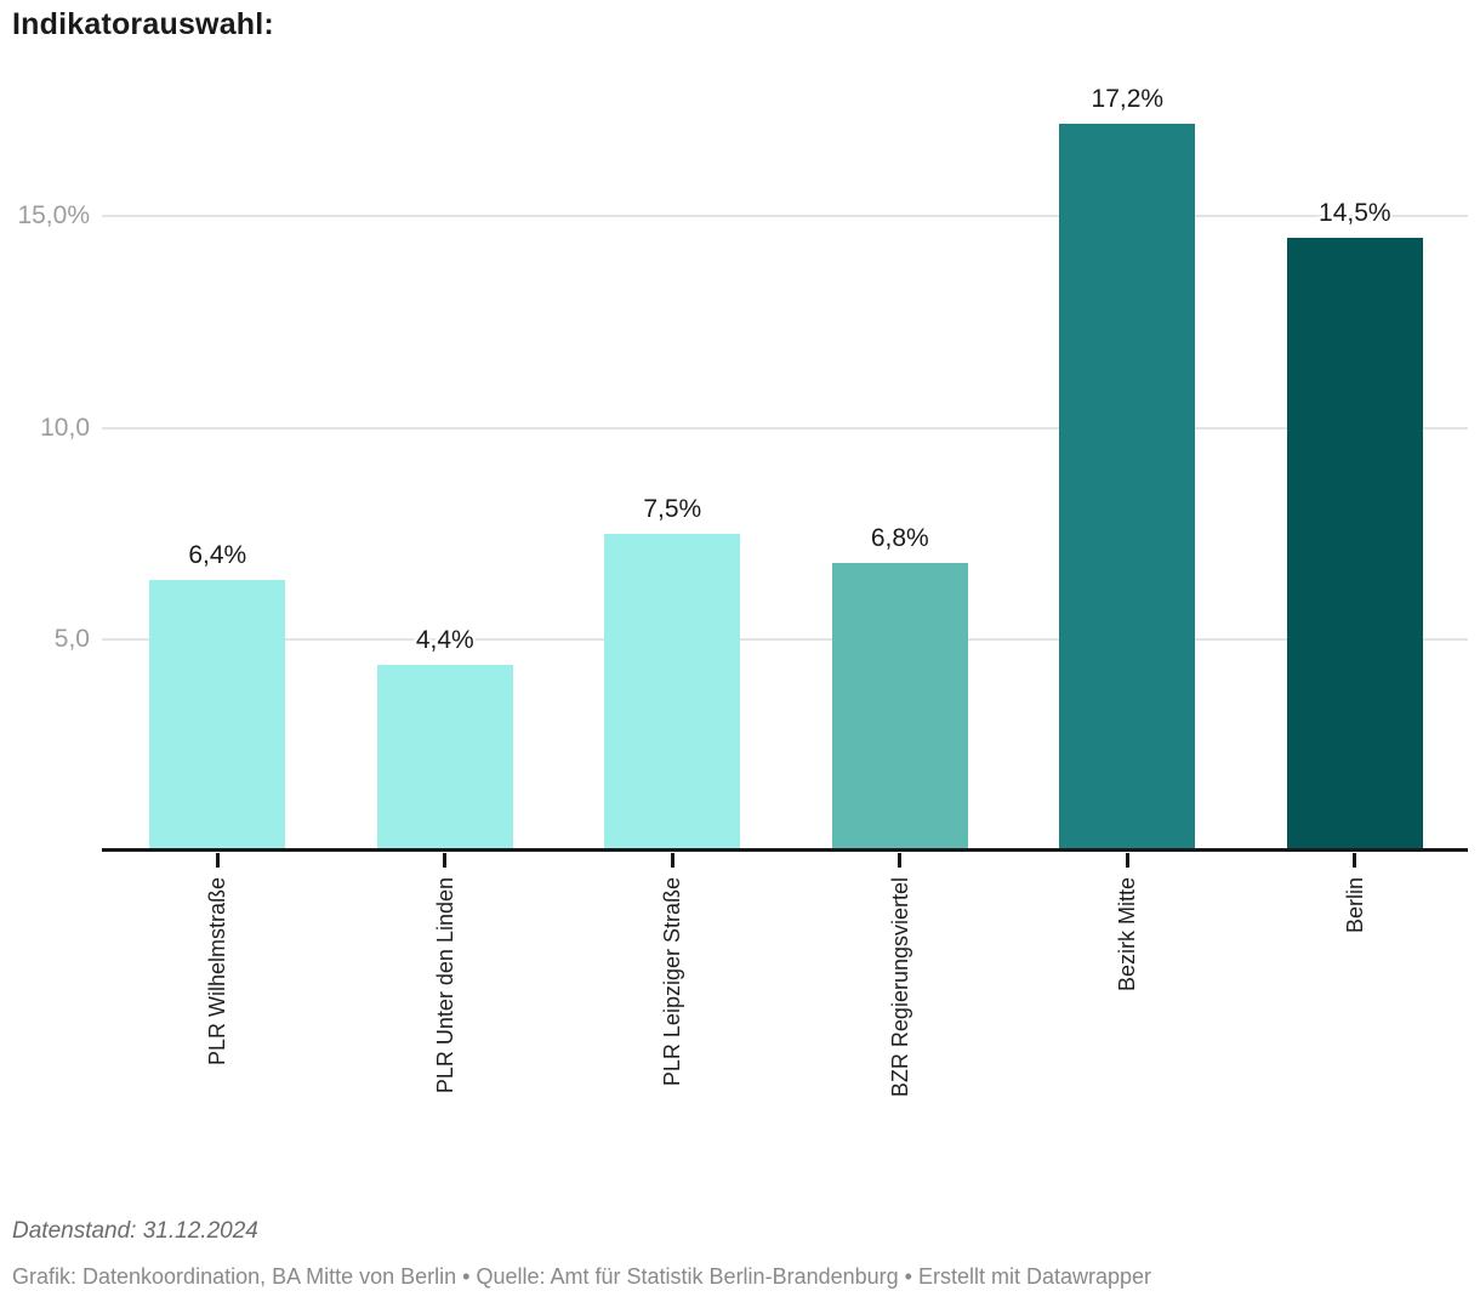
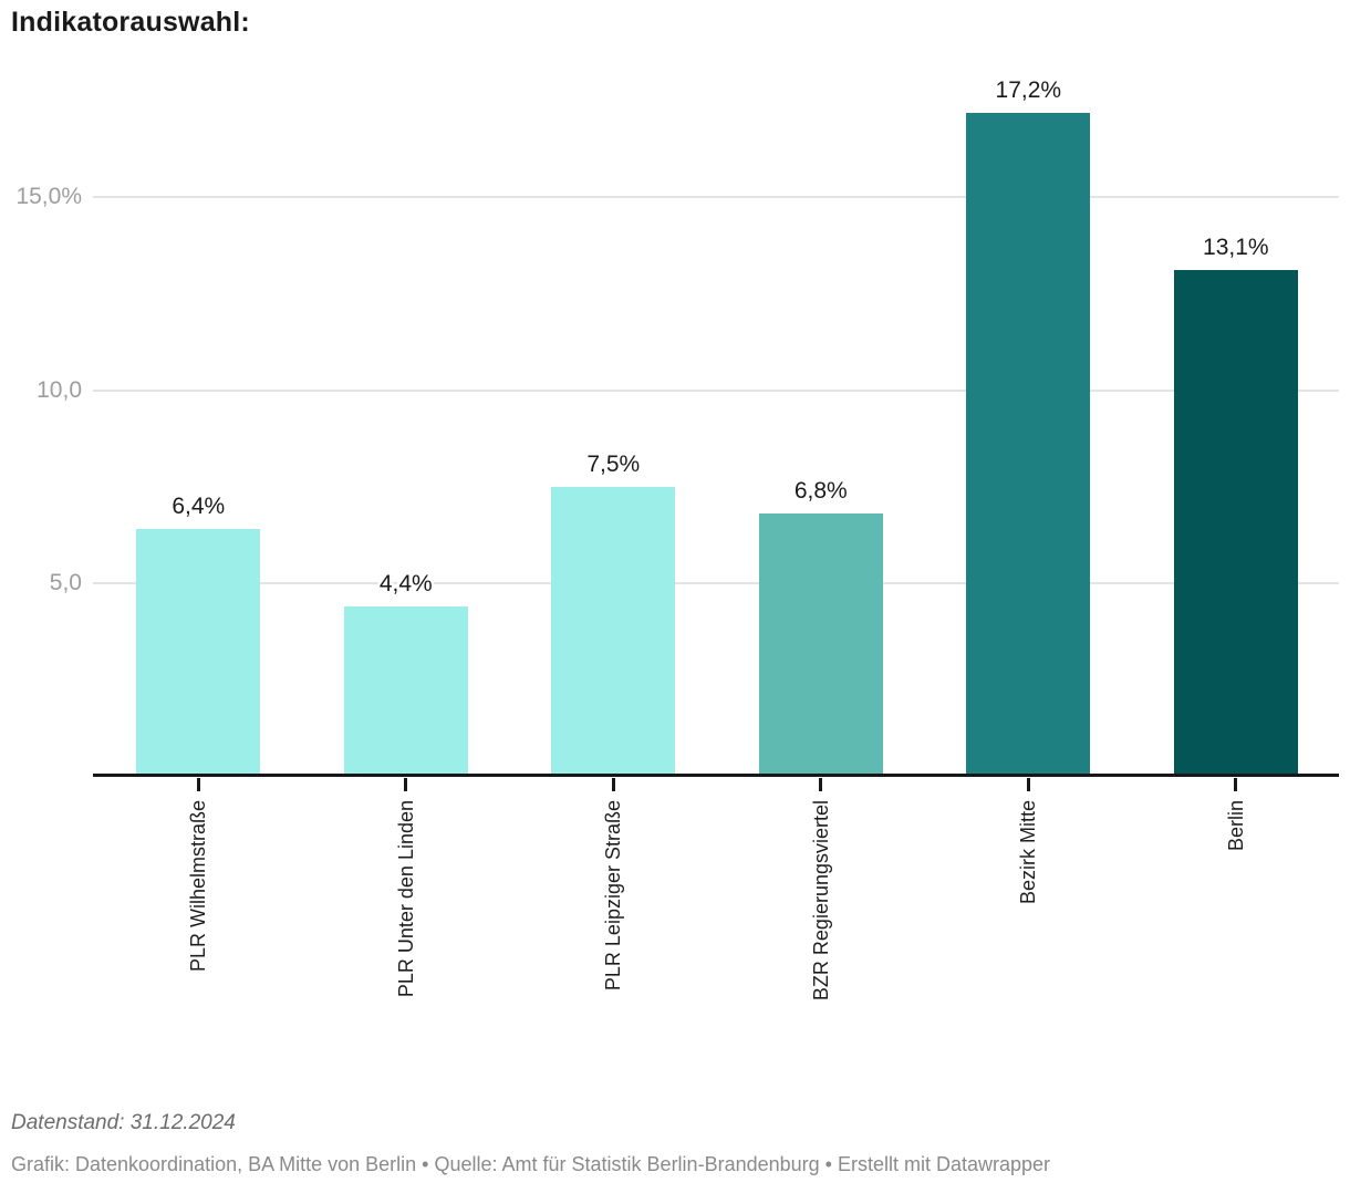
Berlin: 14,5% -> 13,1%
